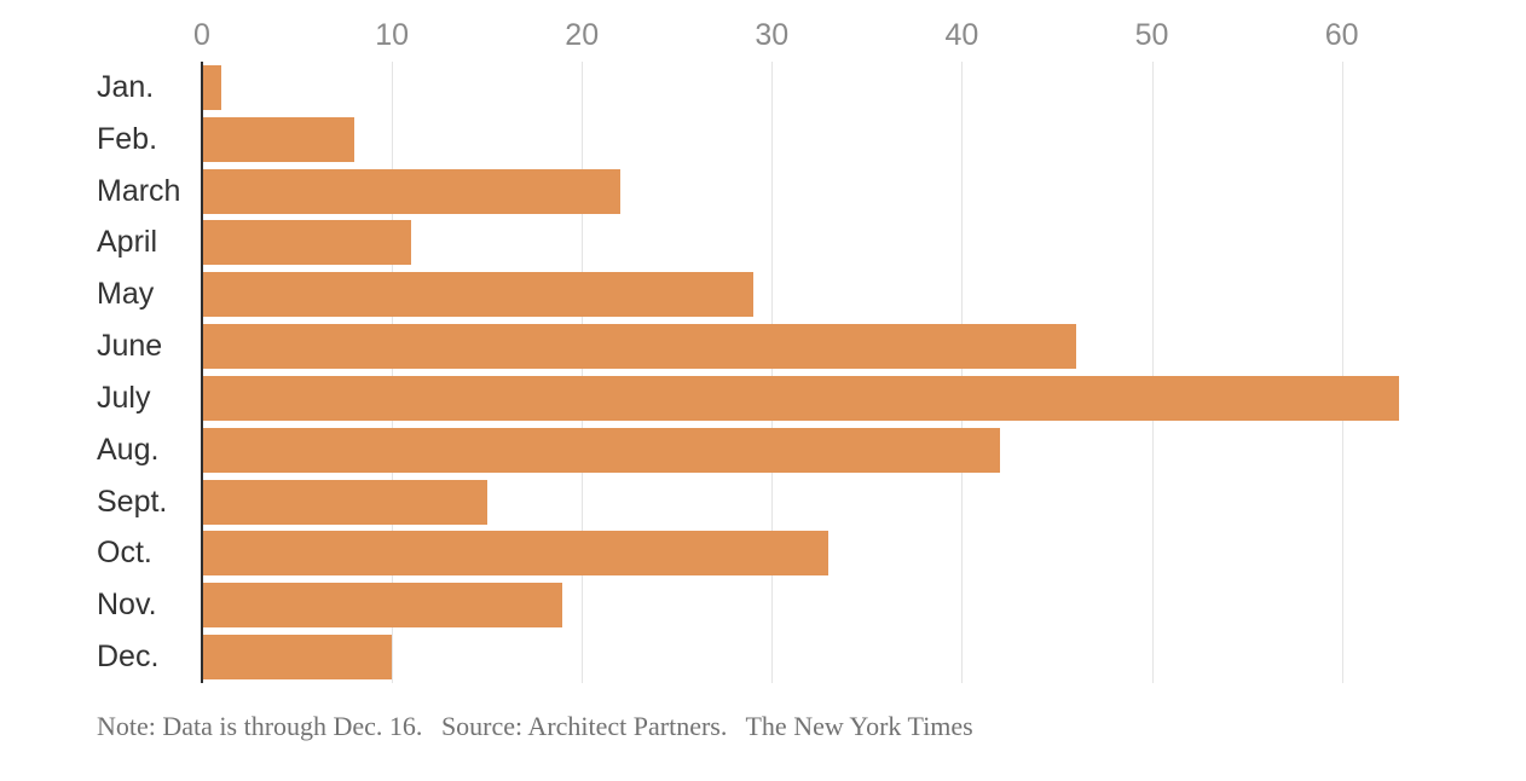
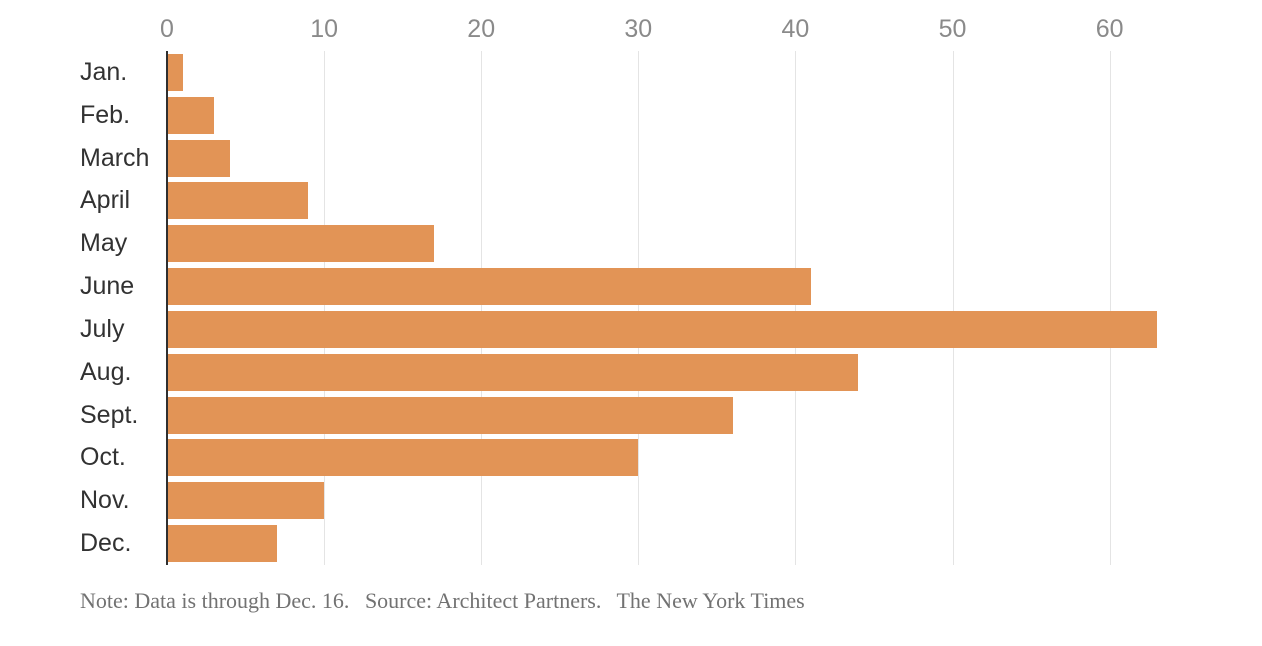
Feb.: 8 -> 3
March: 22 -> 4
April: 11 -> 9
May: 29 -> 17
June: 46 -> 41
Aug.: 42 -> 44
Sept.: 15 -> 36
Oct.: 33 -> 30
Nov.: 19 -> 10
Dec.: 10 -> 7
